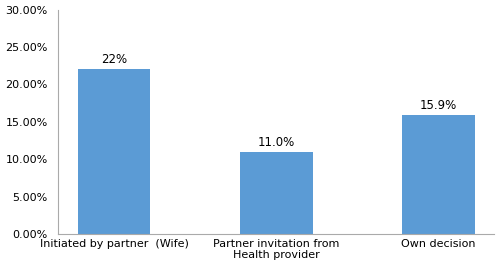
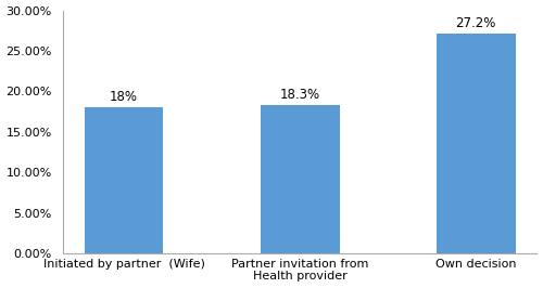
Initiated by partner (Wife): 22% -> 18%
Partner invitation from Health provider: 11.0% -> 18.3%
Own decision: 15.9% -> 27.2%
